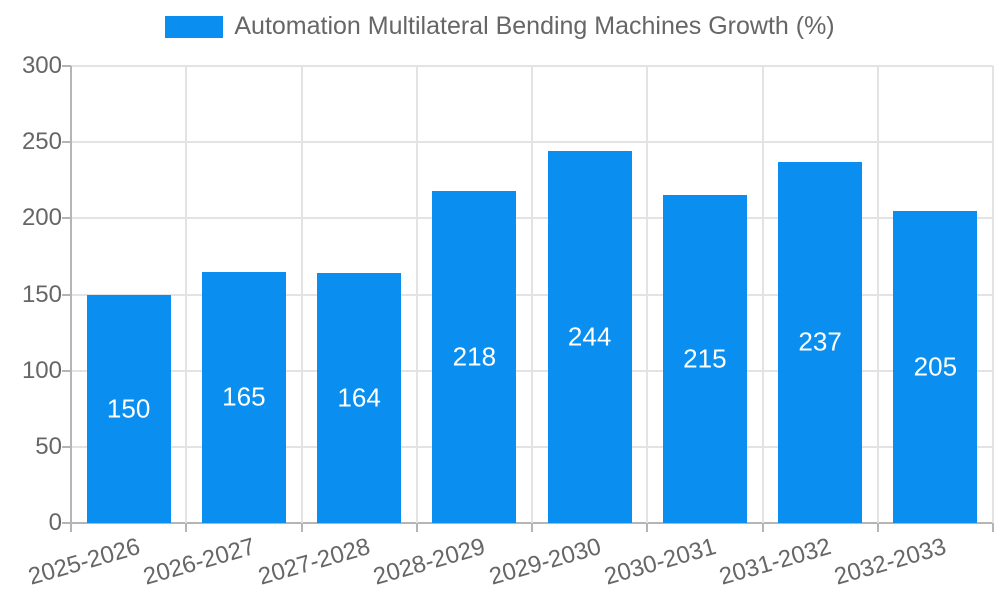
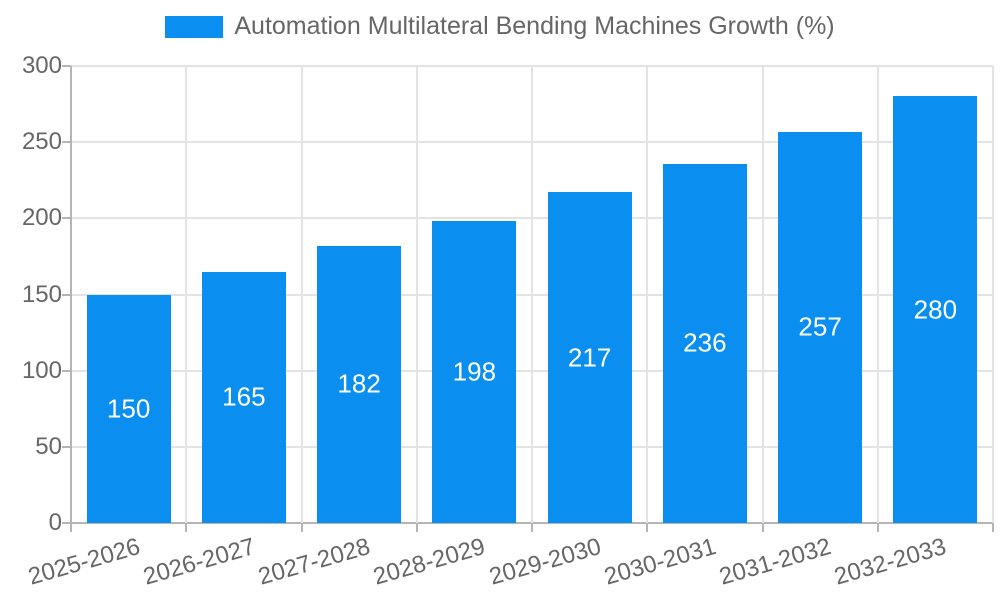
2027-2028: 164 -> 182
2028-2029: 218 -> 198
2029-2030: 244 -> 217
2030-2031: 215 -> 236
2031-2032: 237 -> 257
2032-2033: 205 -> 280
